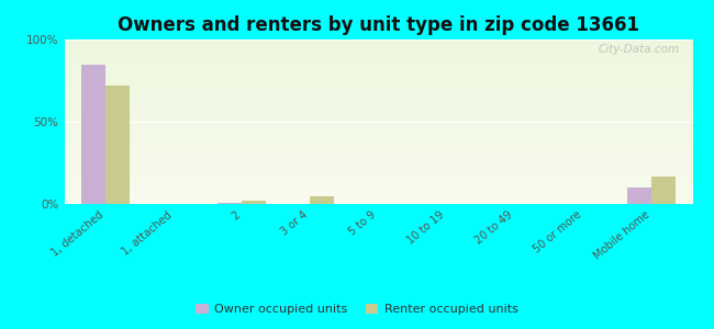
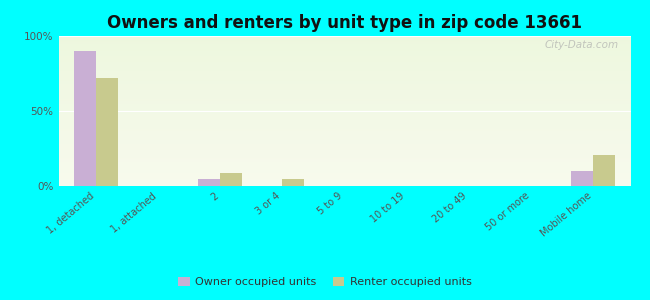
Owner occupied units/1, detached: 85% -> 90%
Owner occupied units/2: 1% -> 5%
Renter occupied units/2: 2% -> 9%
Renter occupied units/Mobile home: 17% -> 21%
